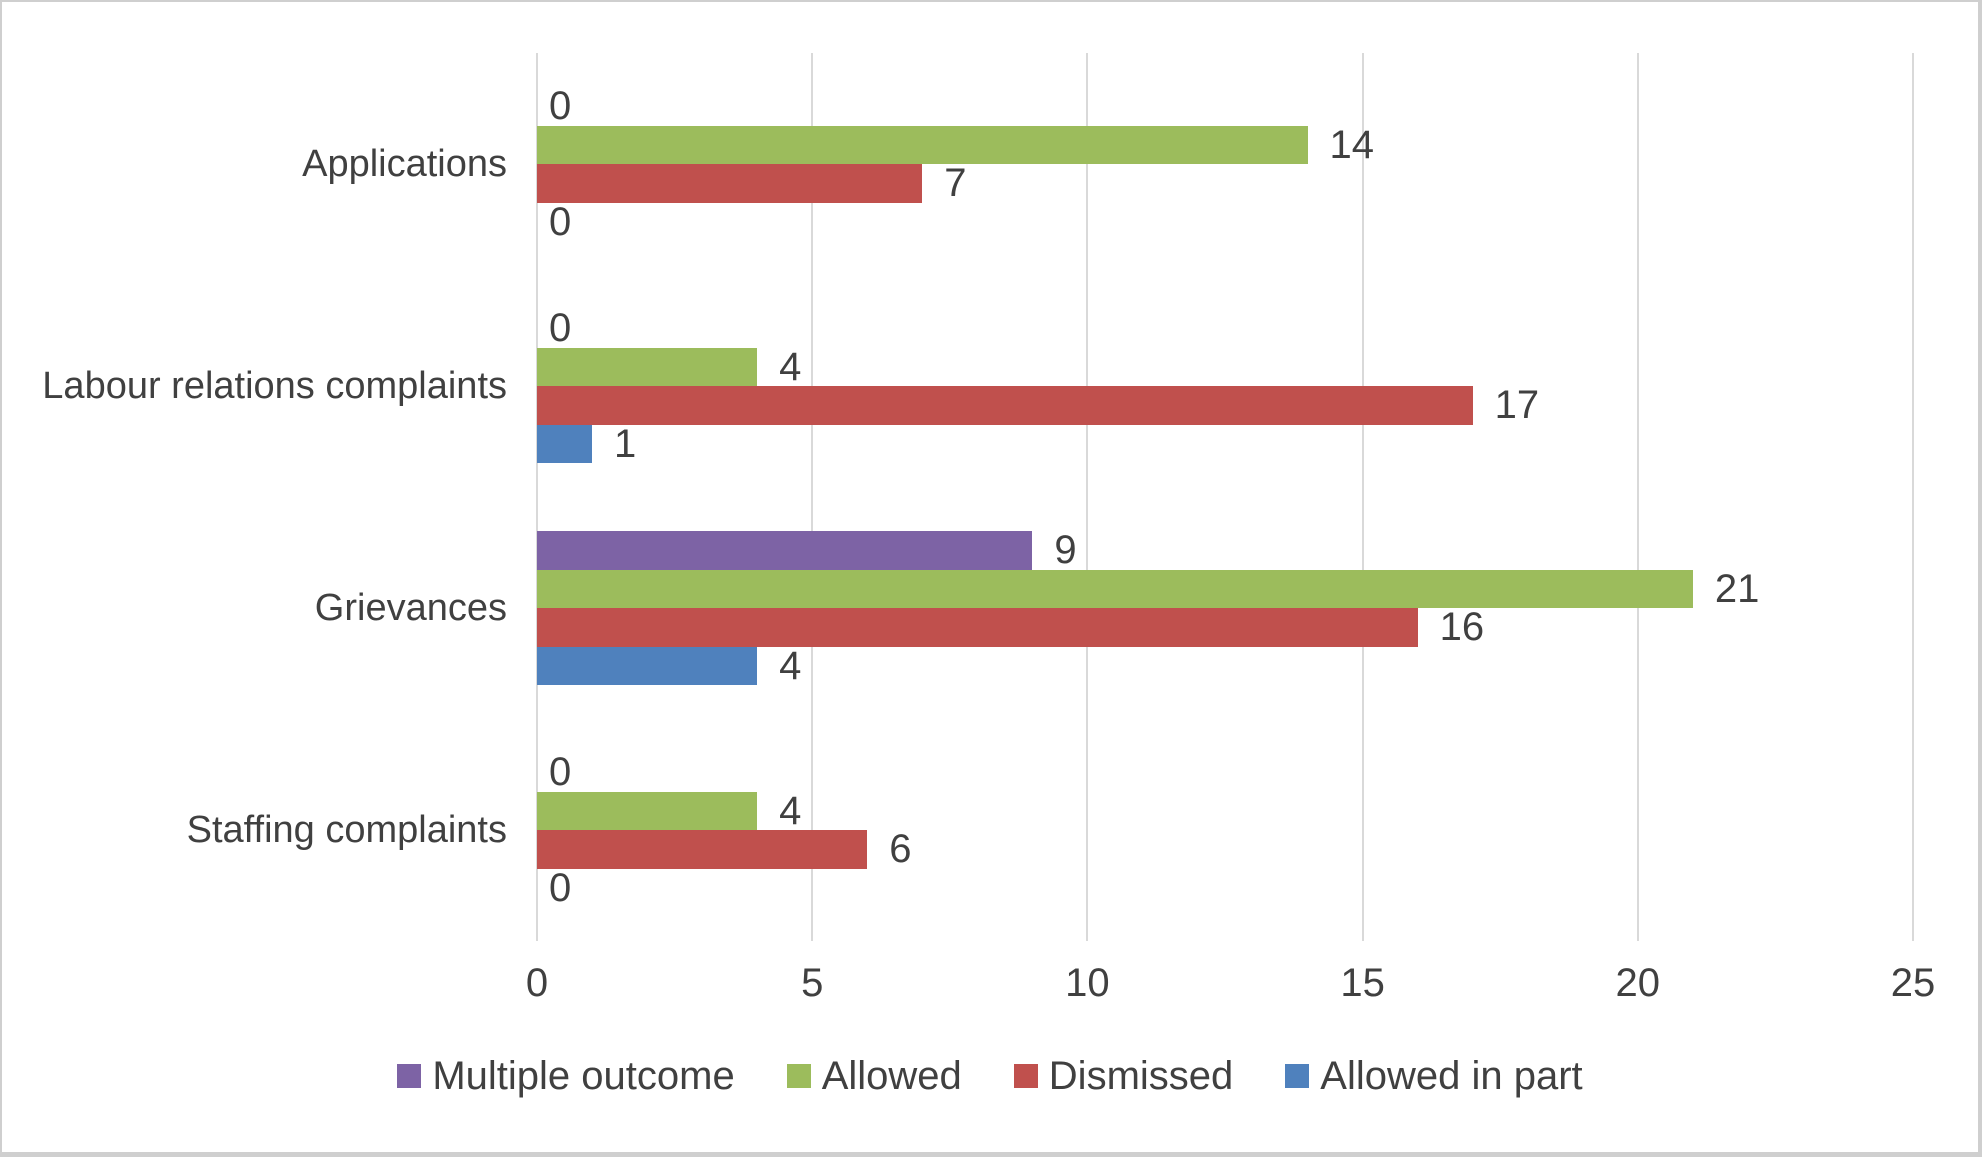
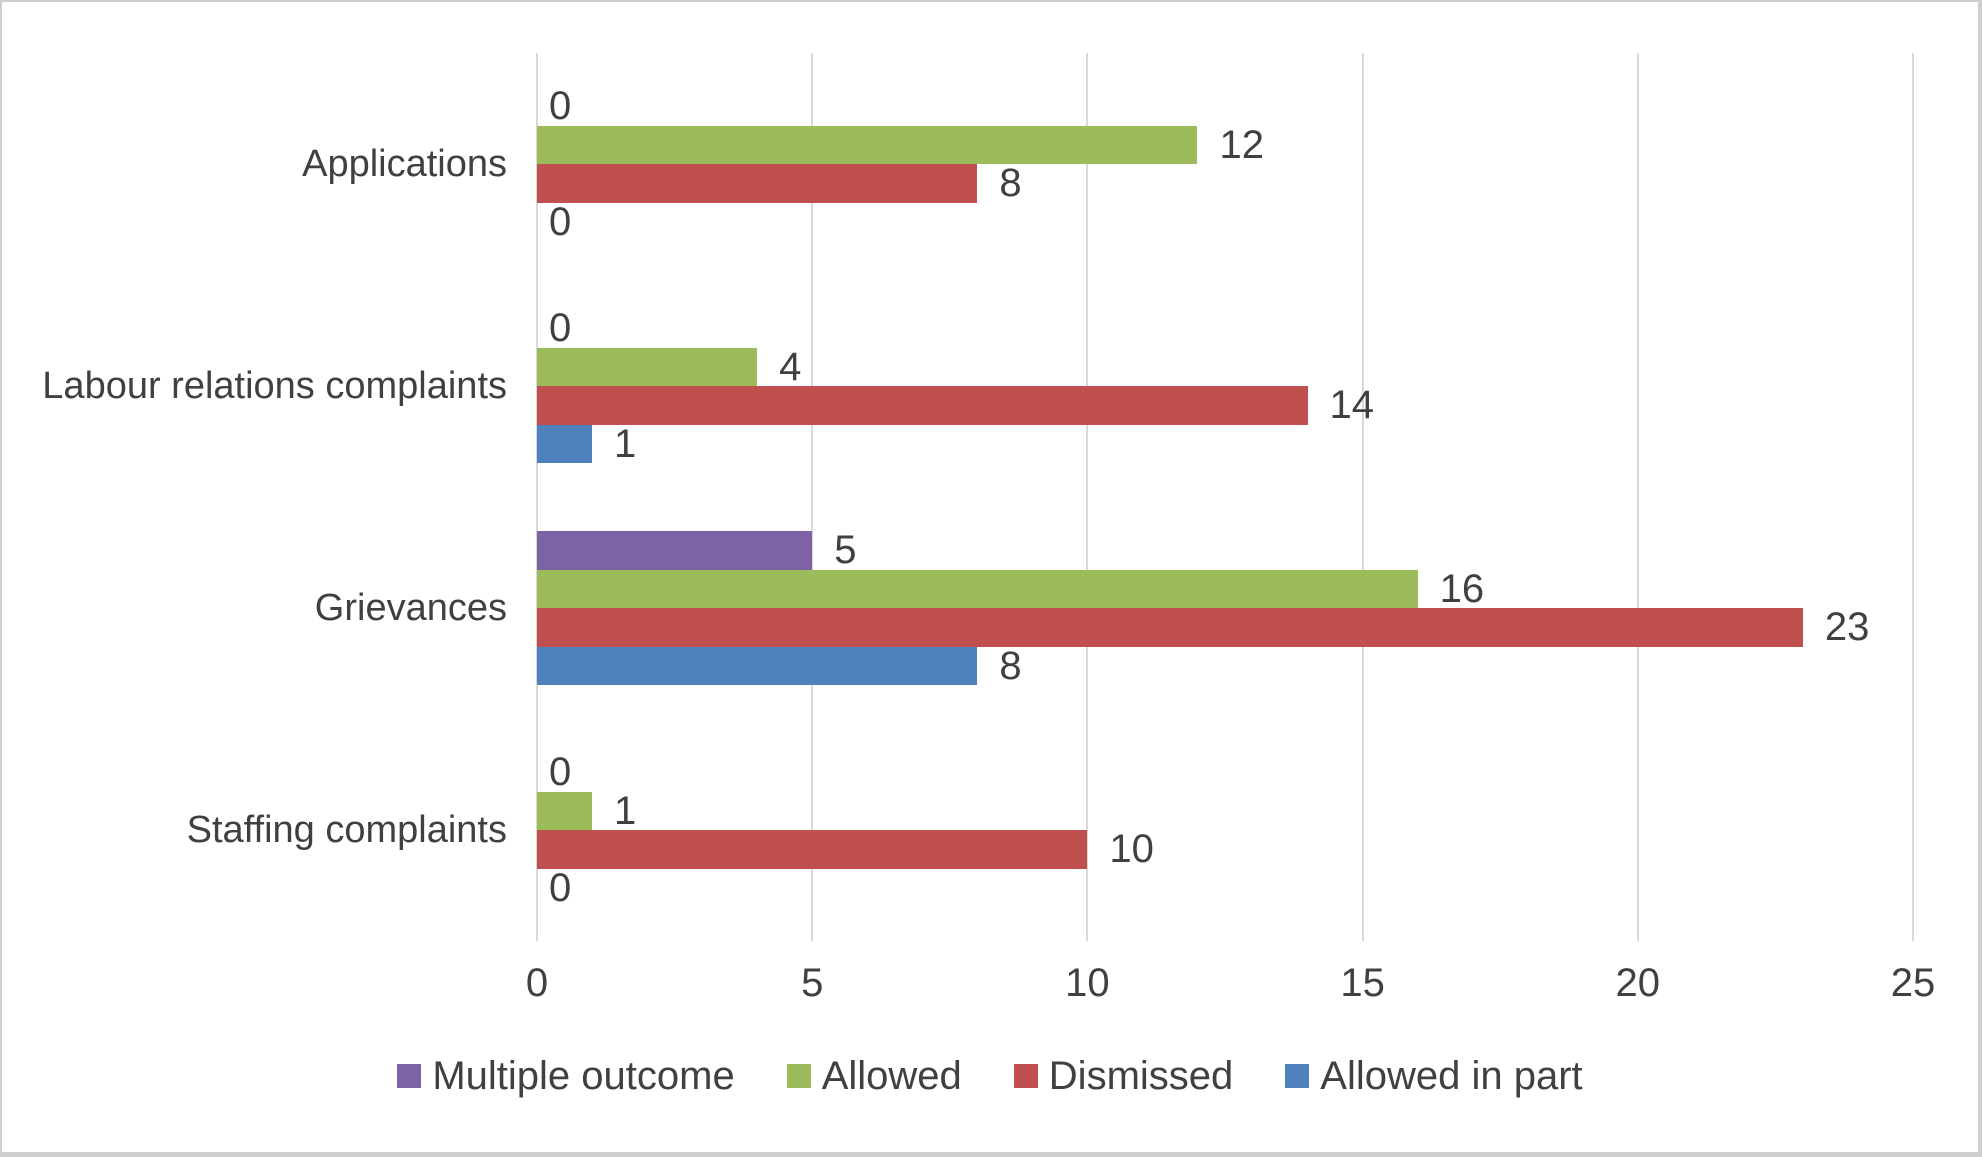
Allowed/Applications: 14 -> 12
Dismissed/Applications: 7 -> 8
Dismissed/Labour relations complaints: 17 -> 14
Multiple outcome/Grievances: 9 -> 5
Allowed/Grievances: 21 -> 16
Dismissed/Grievances: 16 -> 23
Allowed in part/Grievances: 4 -> 8
Allowed/Staffing complaints: 4 -> 1
Dismissed/Staffing complaints: 6 -> 10
